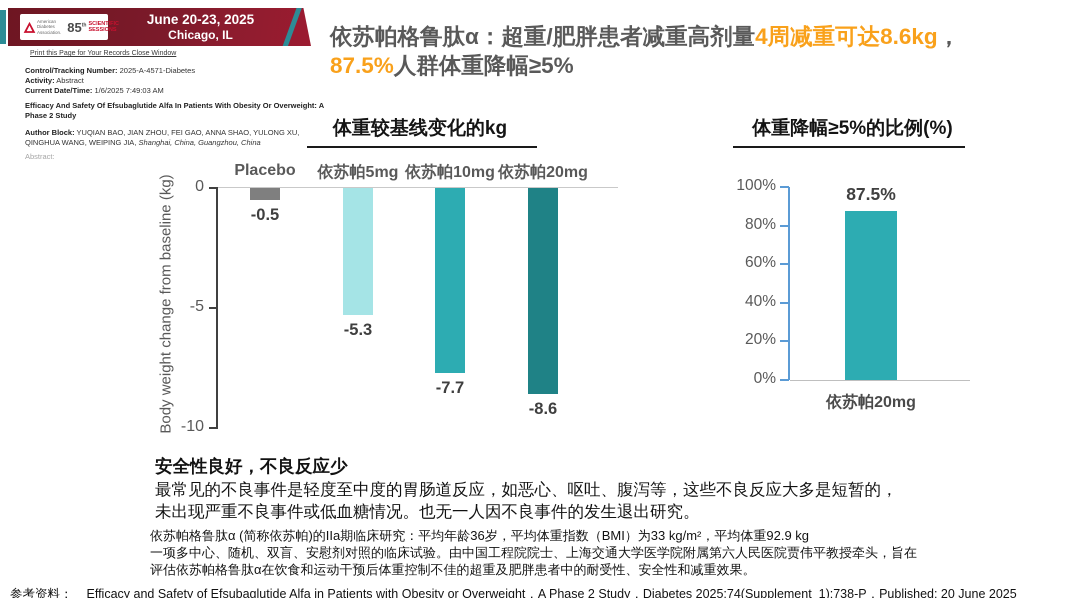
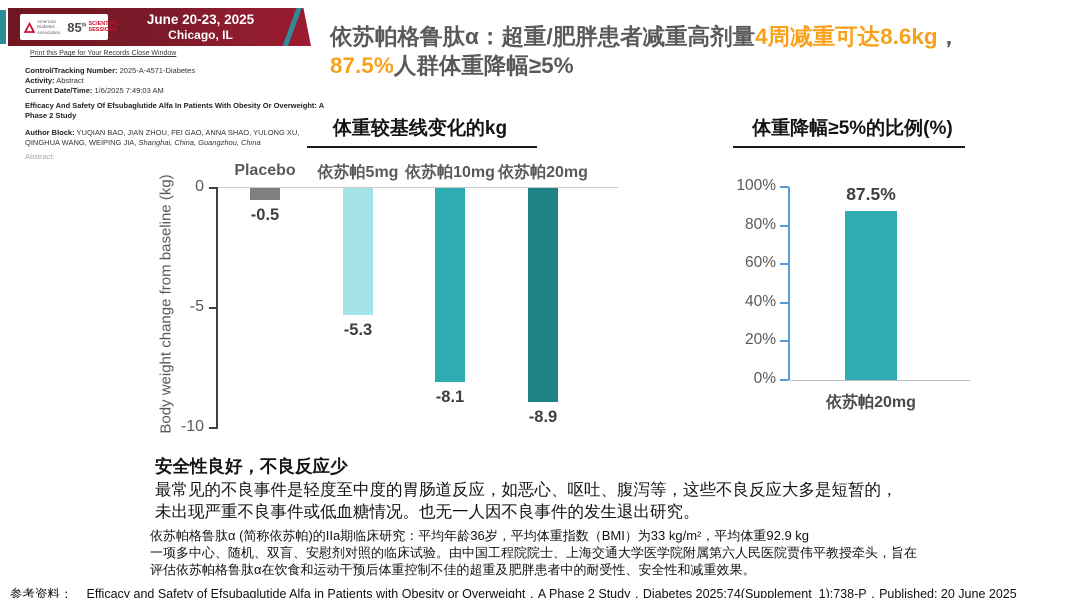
体重较基线变化的kg/依苏帕10mg: -7.7 -> -8.1
体重较基线变化的kg/依苏帕20mg: -8.6 -> -8.9
